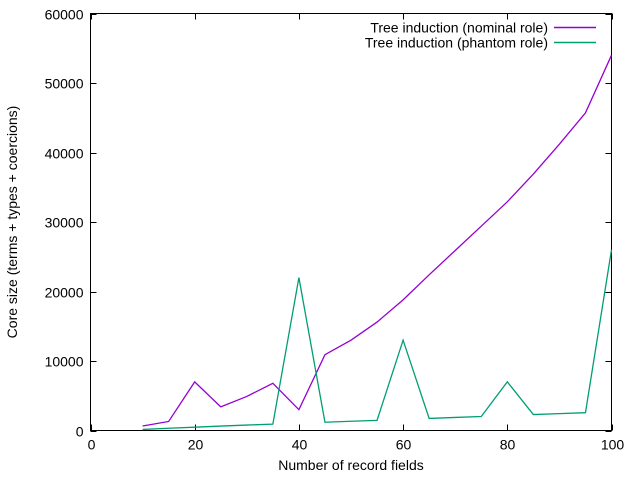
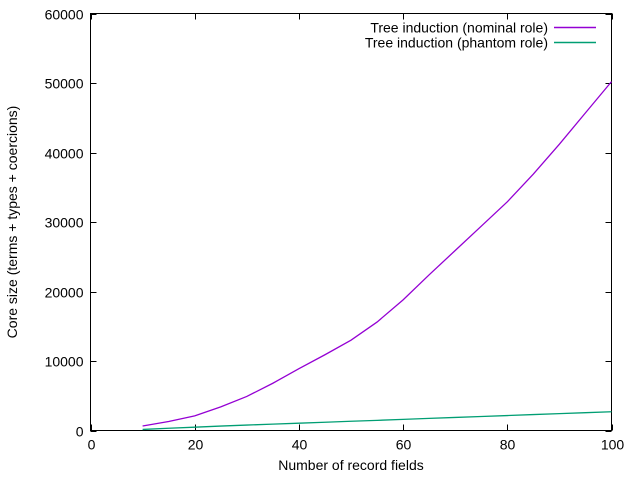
Tree induction (nominal role)/20: 7000 -> 2000
Tree induction (nominal role)/40: 3000 -> 9000
Tree induction (phantom role)/40: 22000 -> 1000
Tree induction (phantom role)/60: 13000 -> 2000
Tree induction (phantom role)/80: 7000 -> 2000
Tree induction (nominal role)/100: 54000 -> 50000
Tree induction (phantom role)/100: 26000 -> 3000
